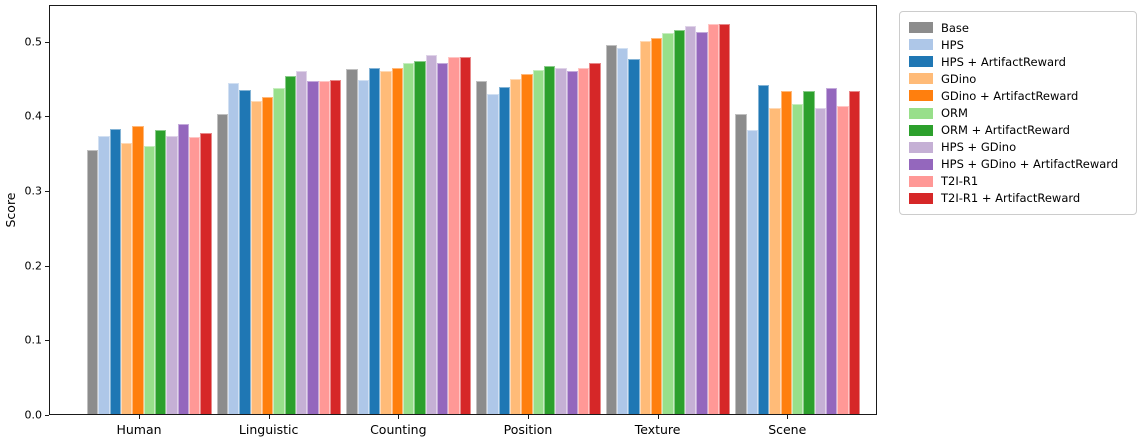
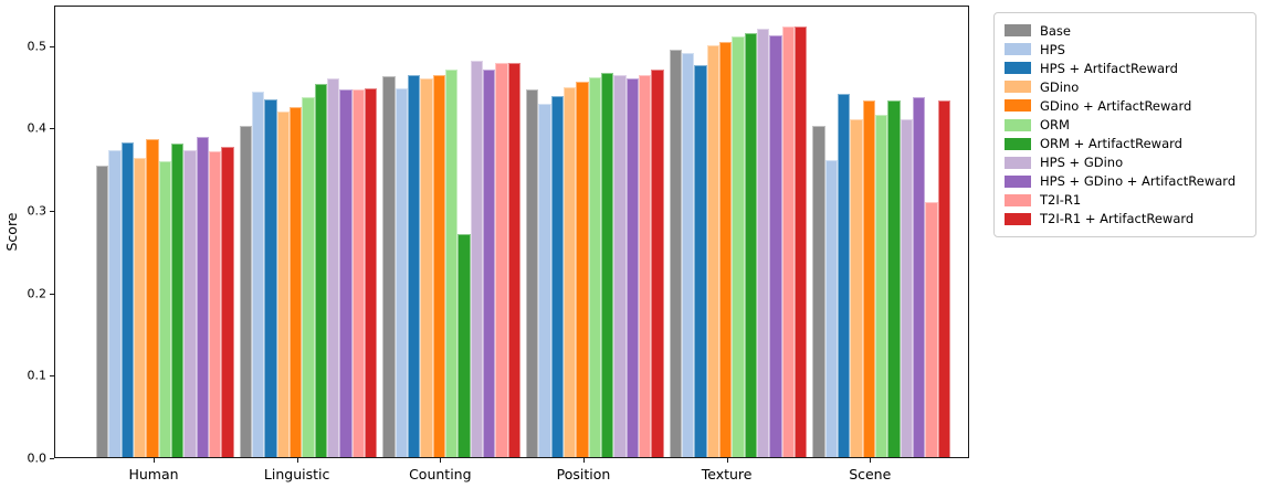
ORM + ArtifactReward/Counting: 0.47 -> 0.27
HPS/Scene: 0.38 -> 0.36
T2I-R1/Scene: 0.41 -> 0.31
